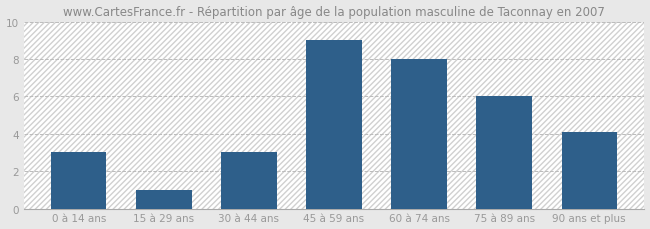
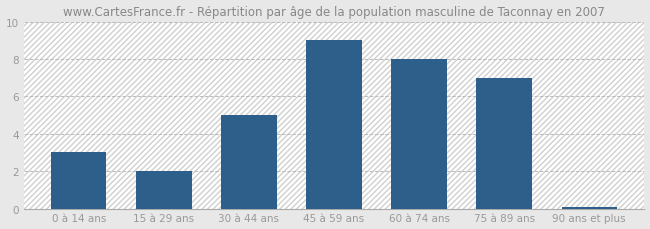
15 à 29 ans: 1.0 -> 2.0
30 à 44 ans: 3.0 -> 5.0
75 à 89 ans: 6.0 -> 7.0
90 ans et plus: 4.1 -> 0.1
